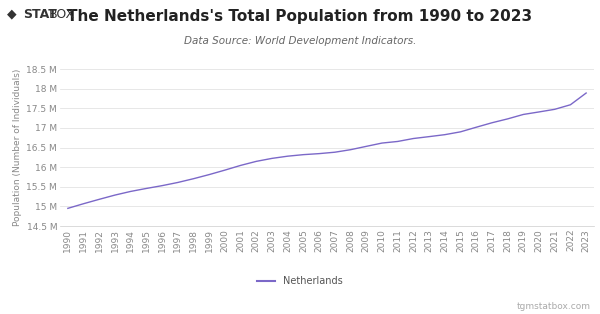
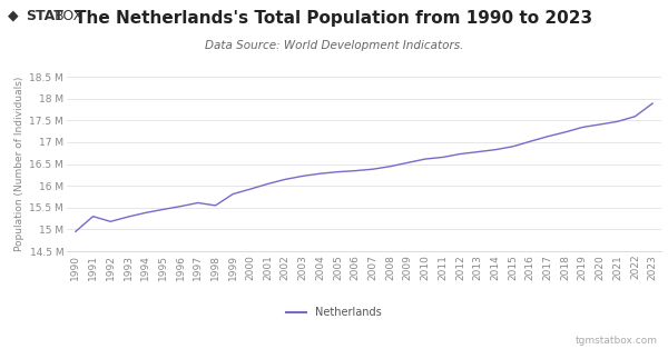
1991: 15.07 M -> 15.30 M
1998: 15.71 M -> 15.55 M
